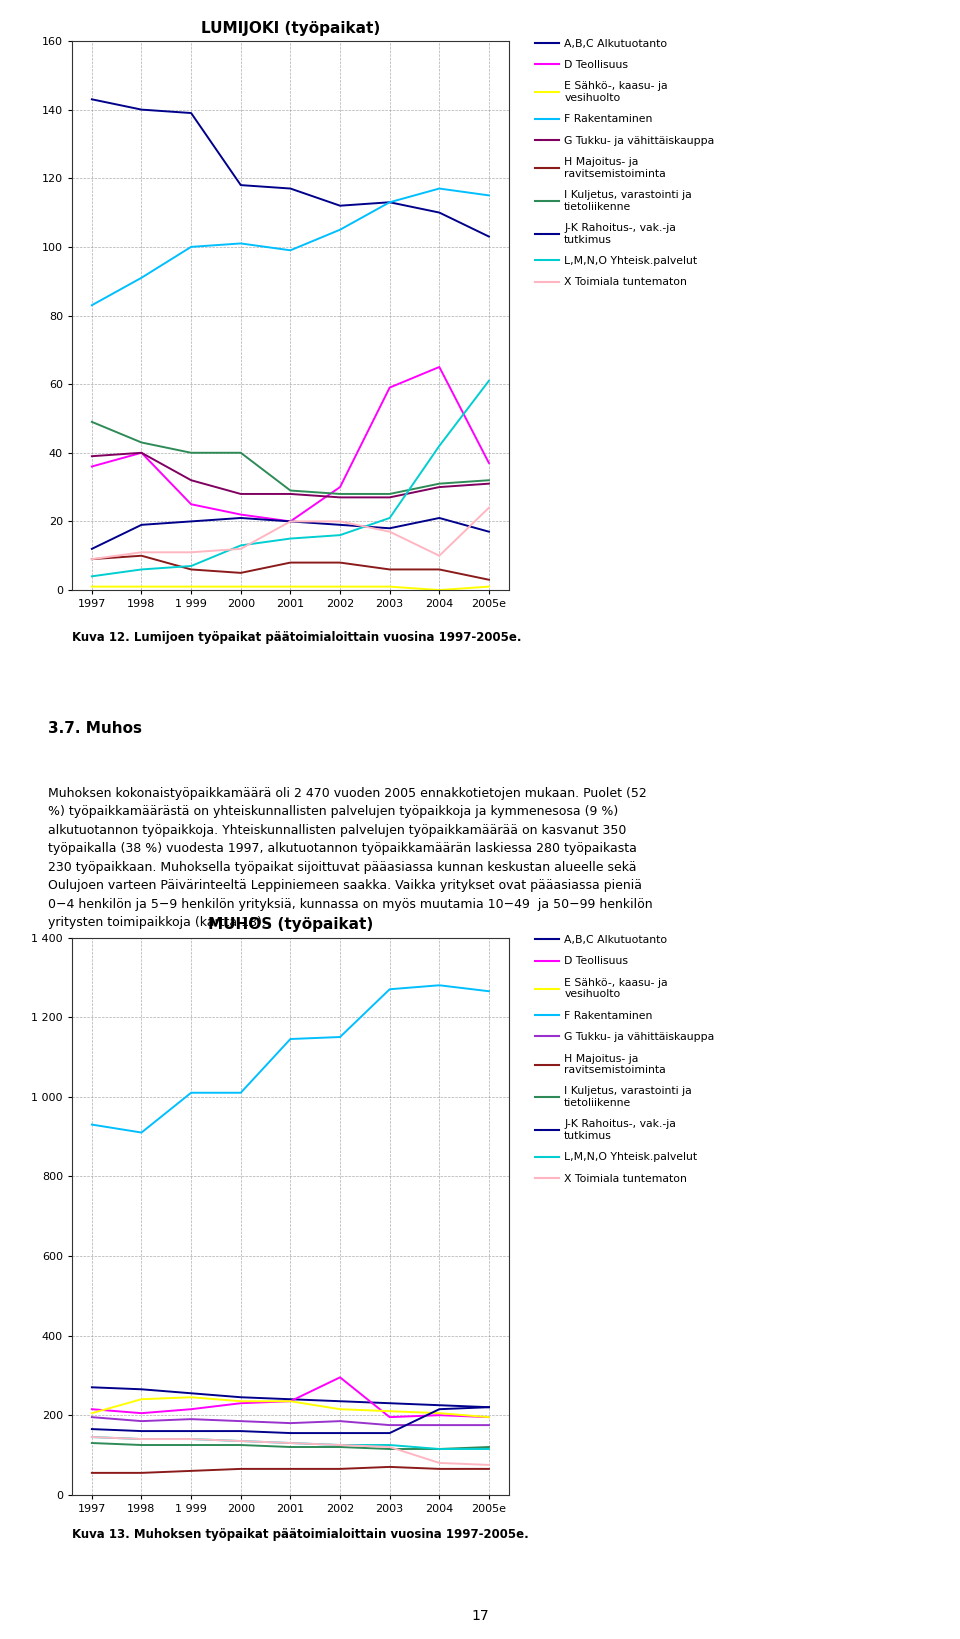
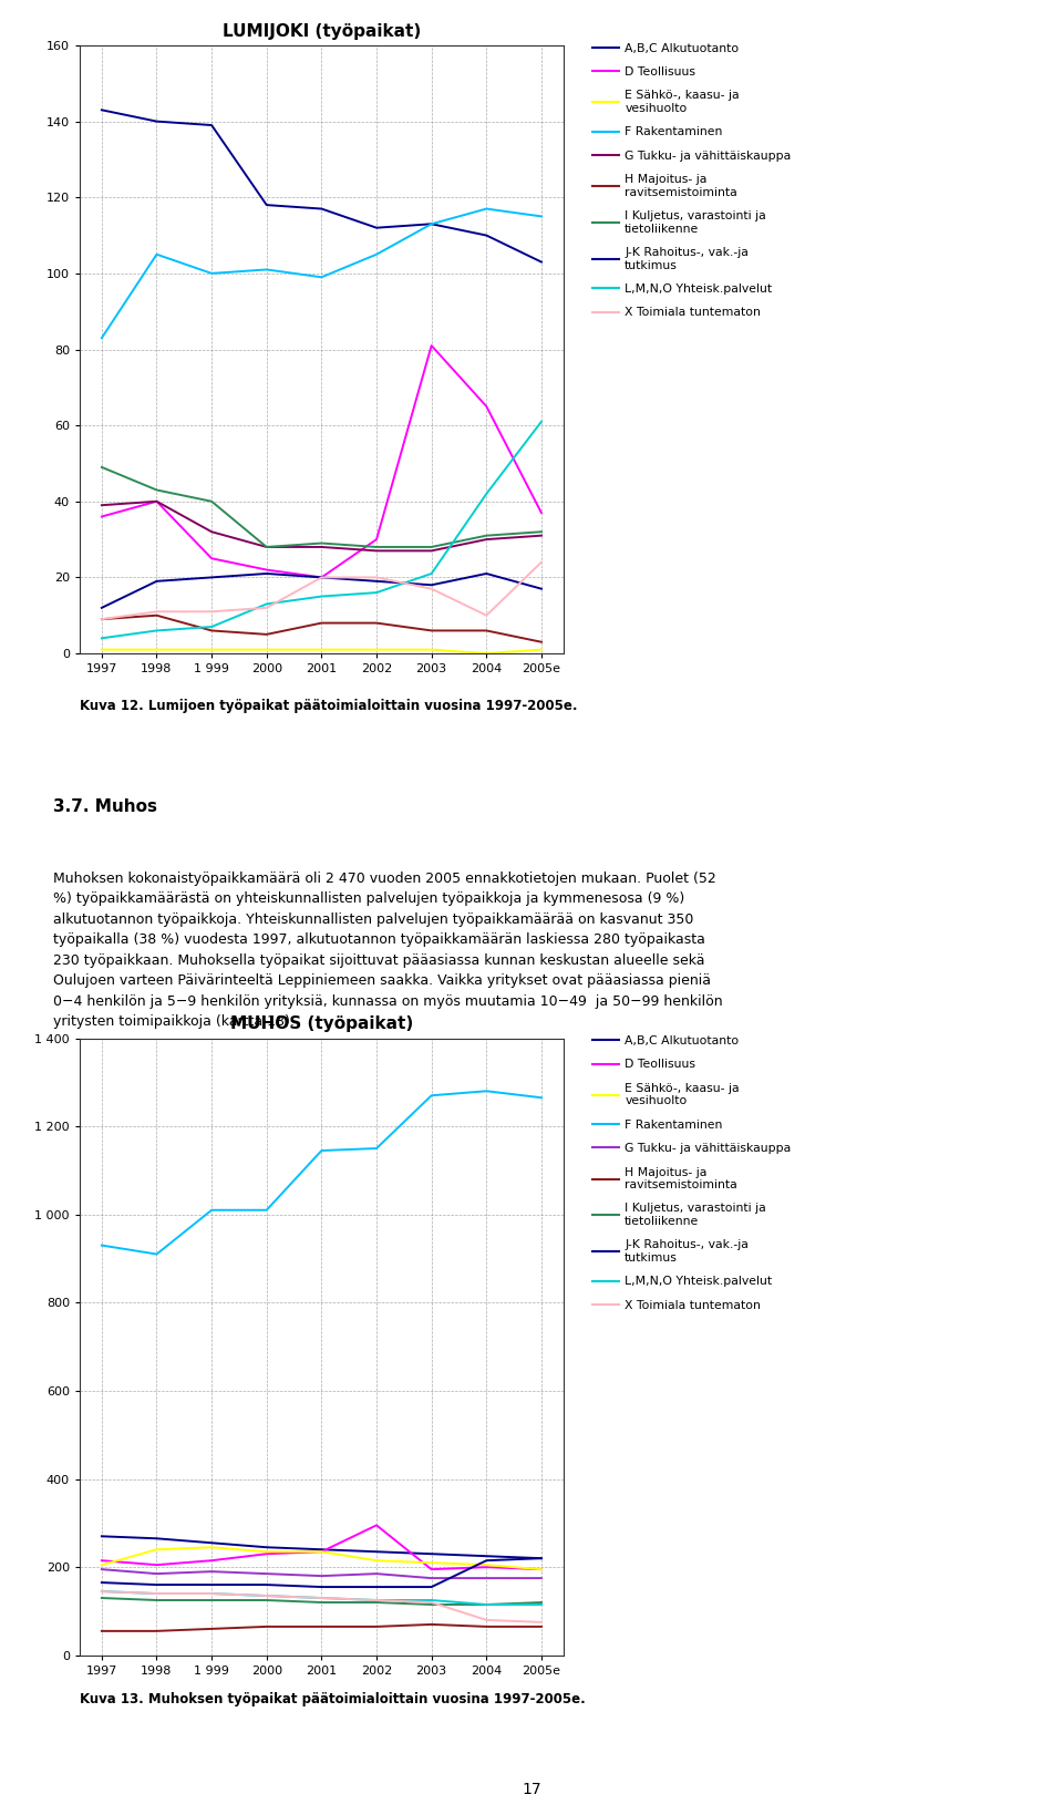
LUMIJOKI (työpaikat)/F Rakentaminen/1998: 91 -> 105
LUMIJOKI (työpaikat)/I Kuljetus, varastointi ja tietoliikenne/2000: 40 -> 28
LUMIJOKI (työpaikat)/D Teollisuus/2003: 59 -> 81
